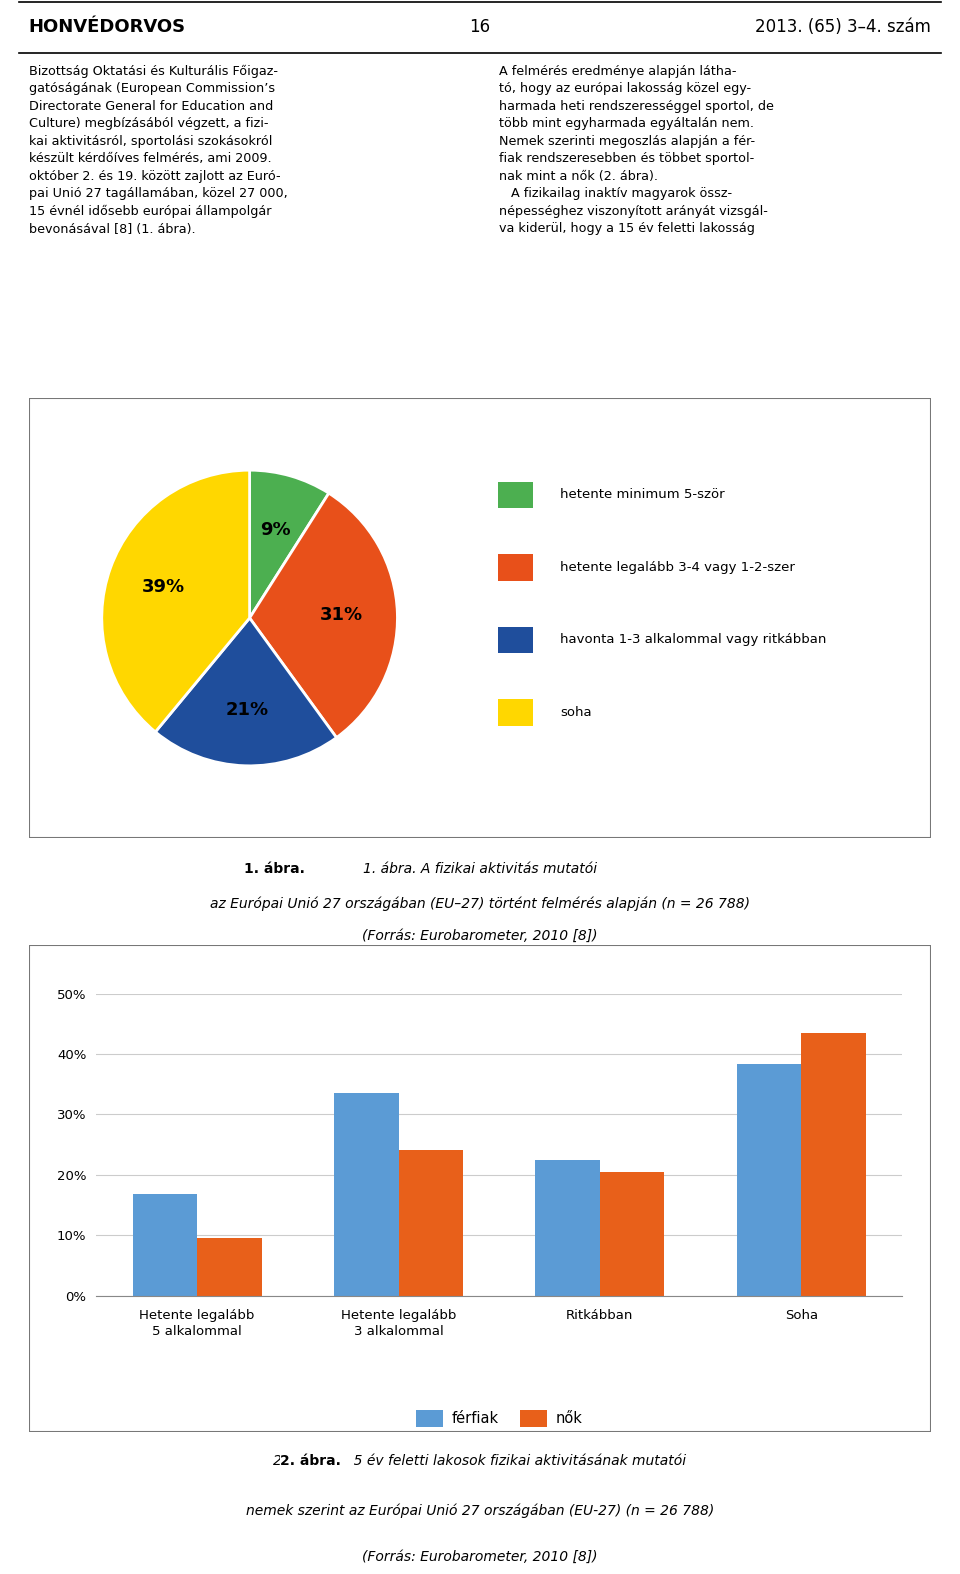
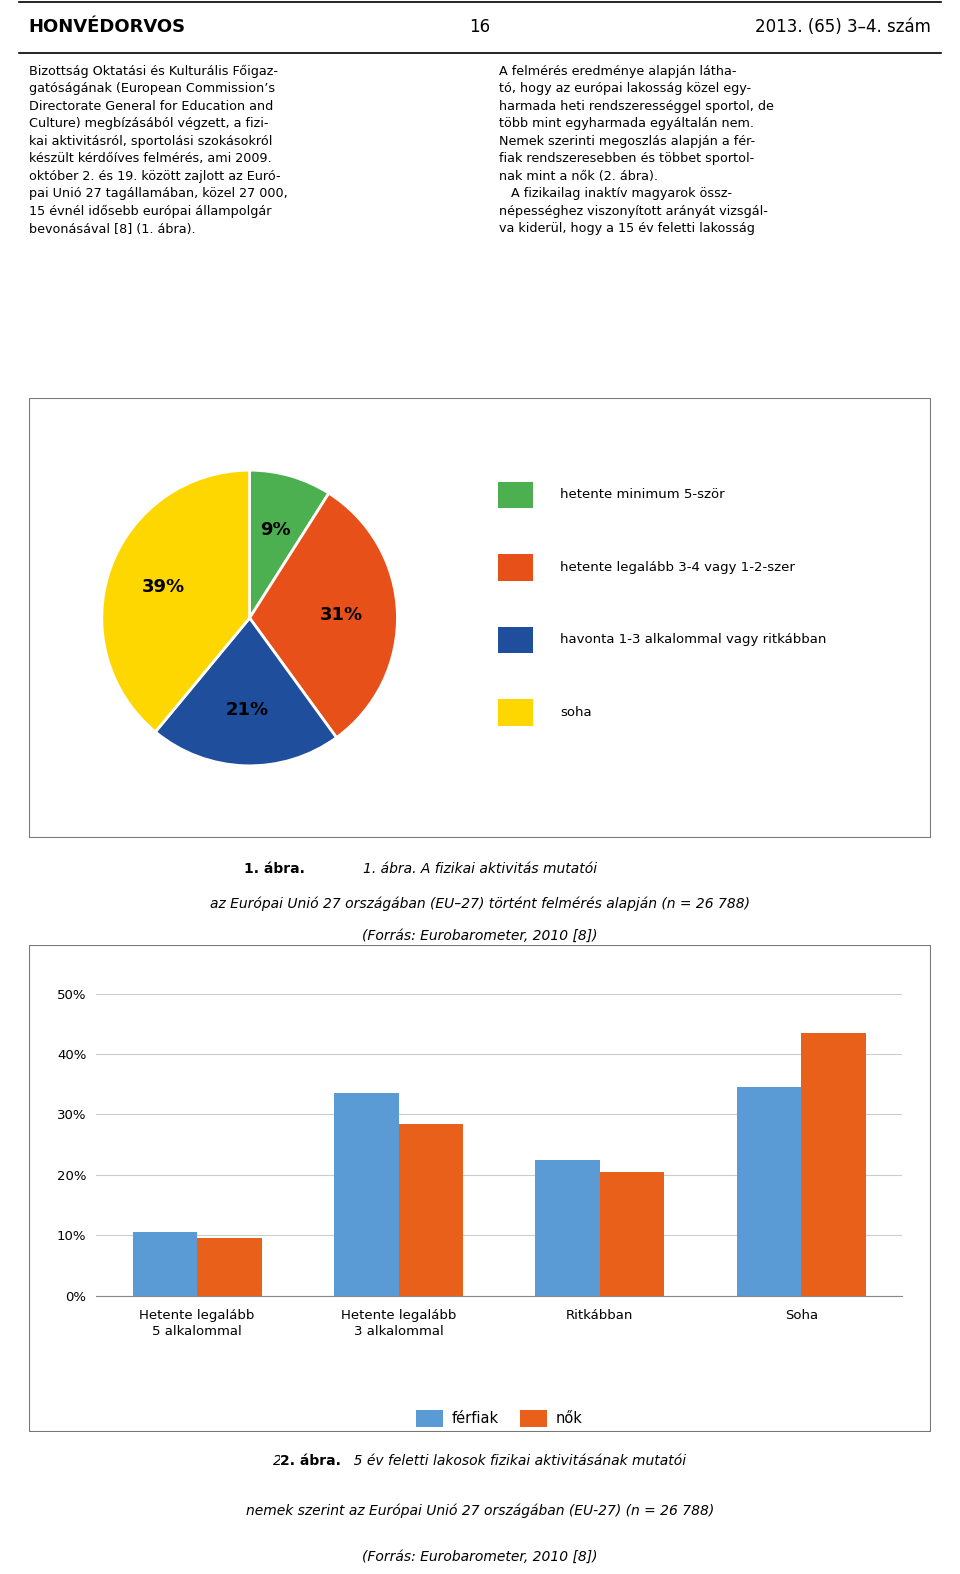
férfiak/Hetente legalább 5 alkalommal: 16.8% -> 10.5%
nők/Hetente legalább 3 alkalommal: 24.2% -> 28.5%
férfiak/Soha: 38.4% -> 34.5%
